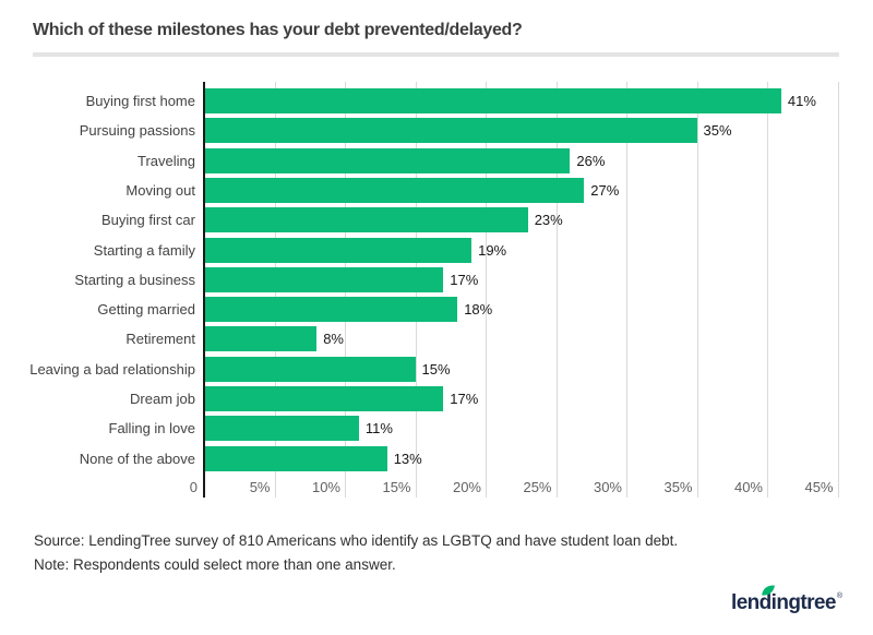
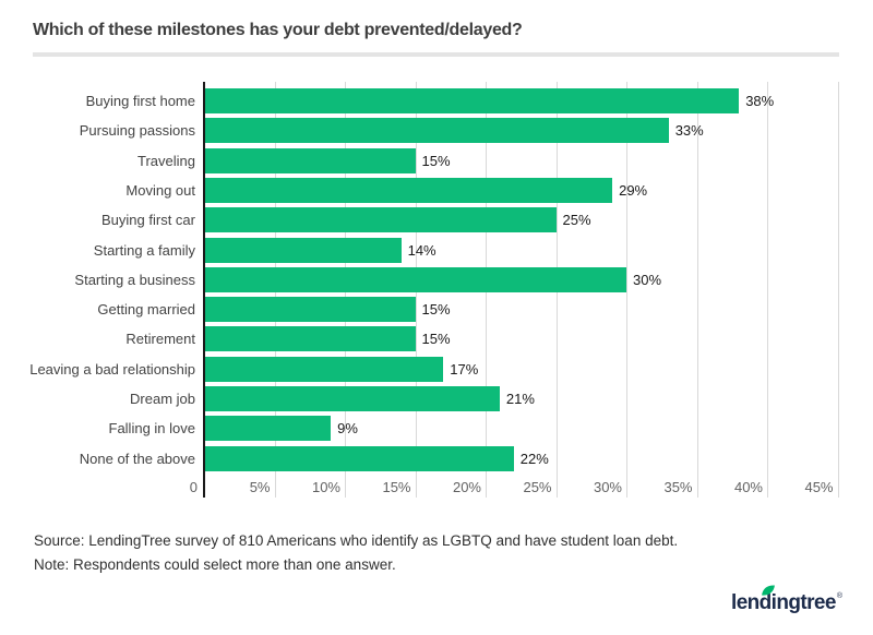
Buying first home: 41% -> 38%
Pursuing passions: 35% -> 33%
Traveling: 26% -> 15%
Moving out: 27% -> 29%
Buying first car: 23% -> 25%
Starting a family: 19% -> 14%
Starting a business: 17% -> 30%
Getting married: 18% -> 15%
Retirement: 8% -> 15%
Leaving a bad relationship: 15% -> 17%
Dream job: 17% -> 21%
Falling in love: 11% -> 9%
None of the above: 13% -> 22%
